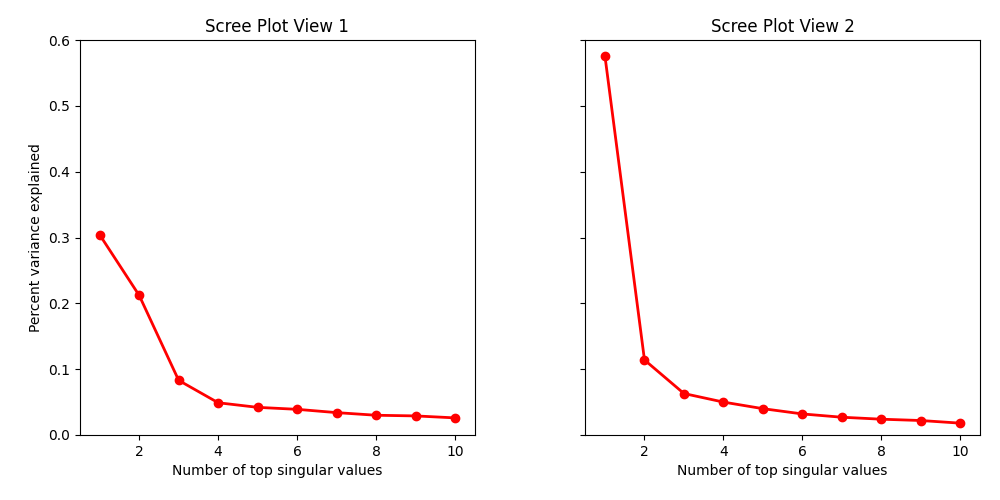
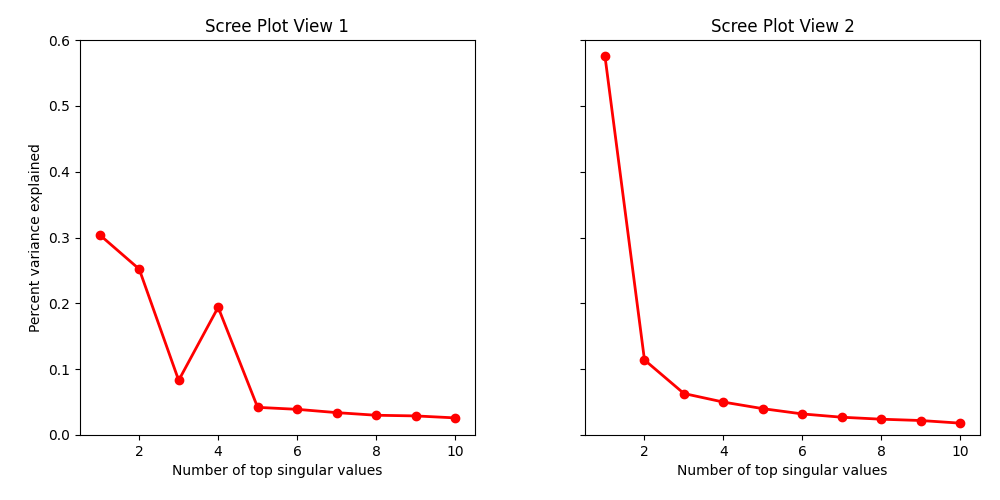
Scree Plot View 1/2: 0.212 -> 0.252
Scree Plot View 1/4: 0.049 -> 0.194
